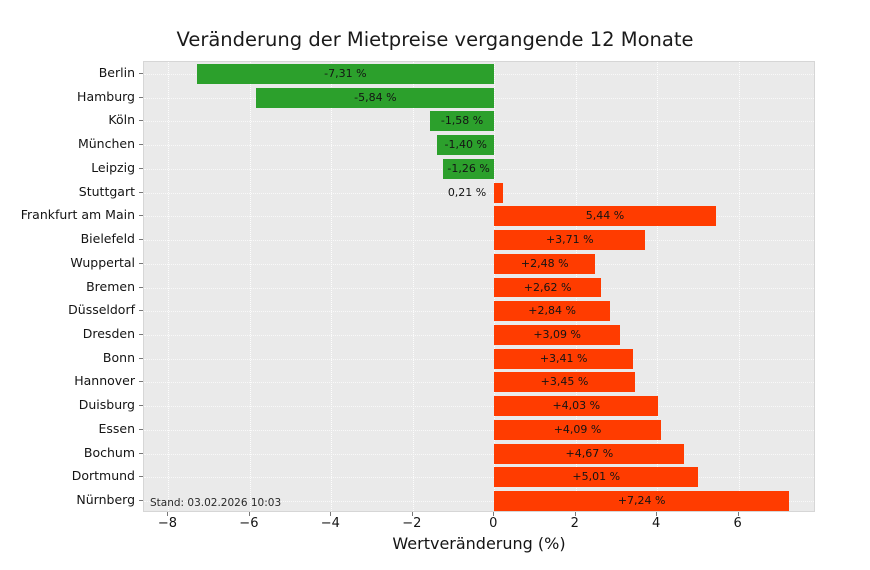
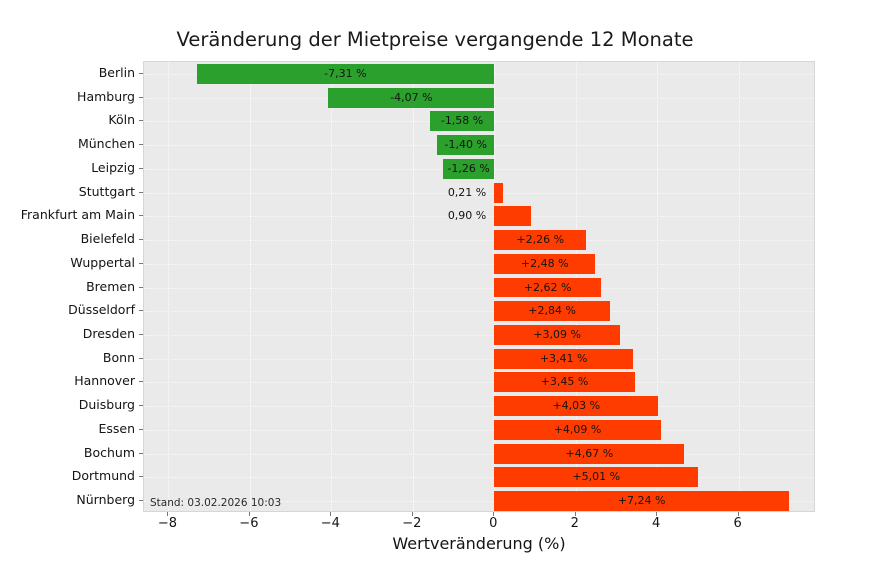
Hamburg: -5,84 -> -4,07
Frankfurt am Main: 5,44 -> 0,90
Bielefeld: +3,71 -> +2,26
